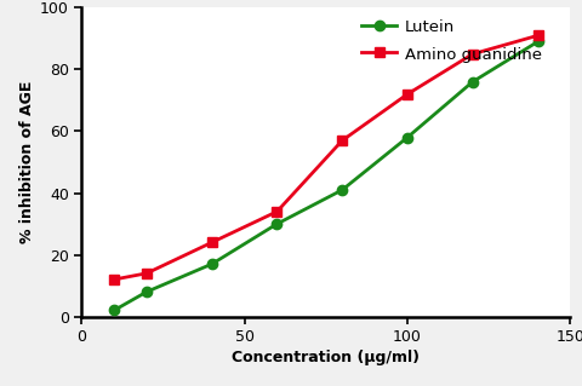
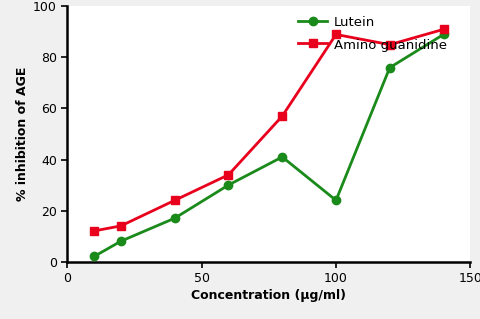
Lutein/100: 58 -> 24
Amino guanidine/100: 72 -> 89
